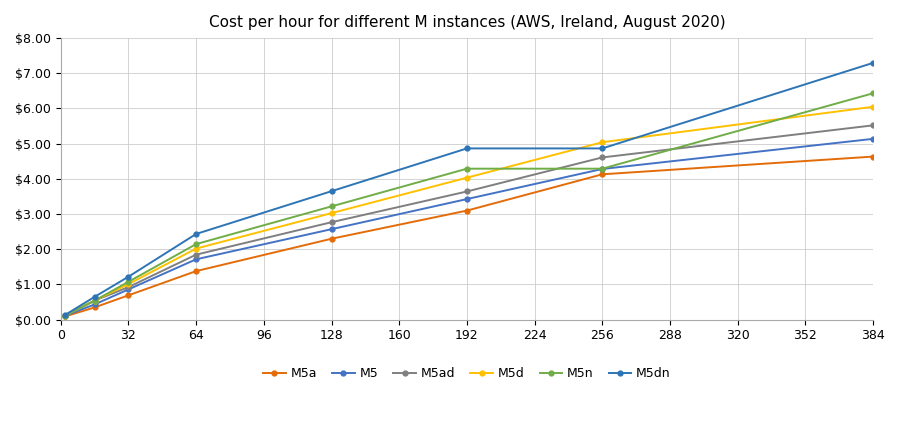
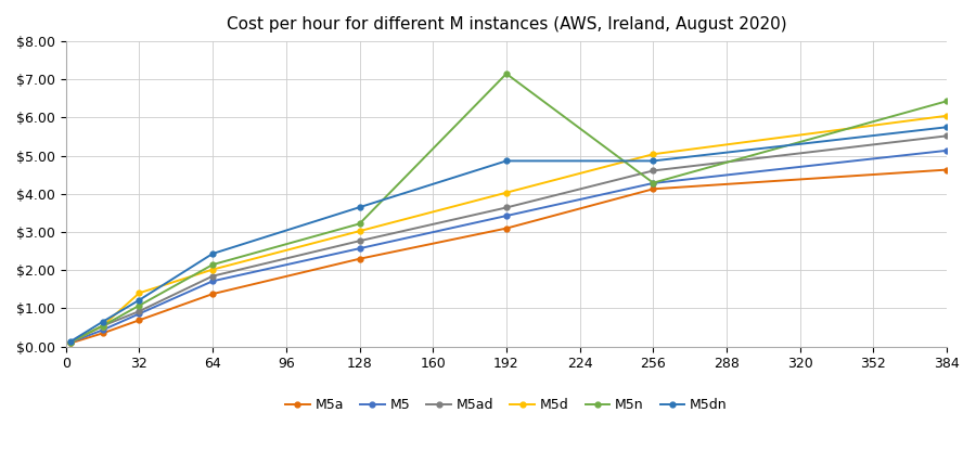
M5d/32: $1.01 -> $1.40
M5n/192: $4.29 -> $7.15
M5dn/384: $7.30 -> $5.75
